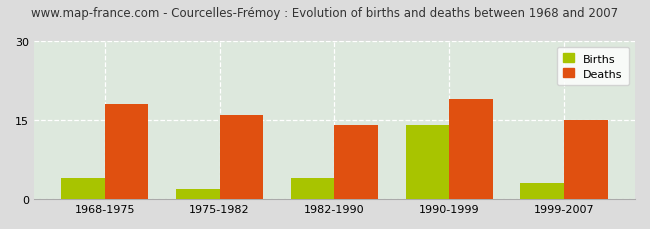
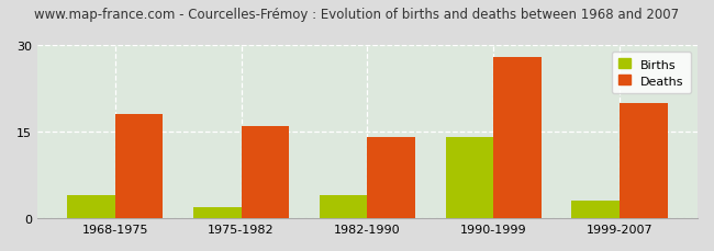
Deaths/1990-1999: 19 -> 28
Deaths/1999-2007: 15 -> 20
